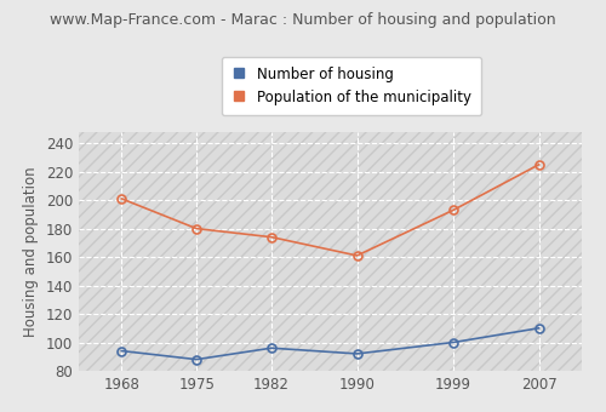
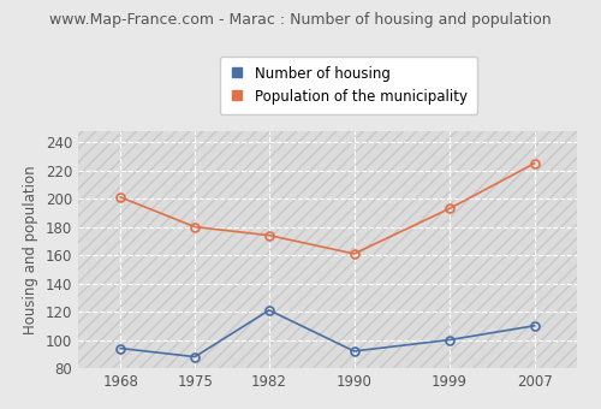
Number of housing/1982: 96 -> 121
